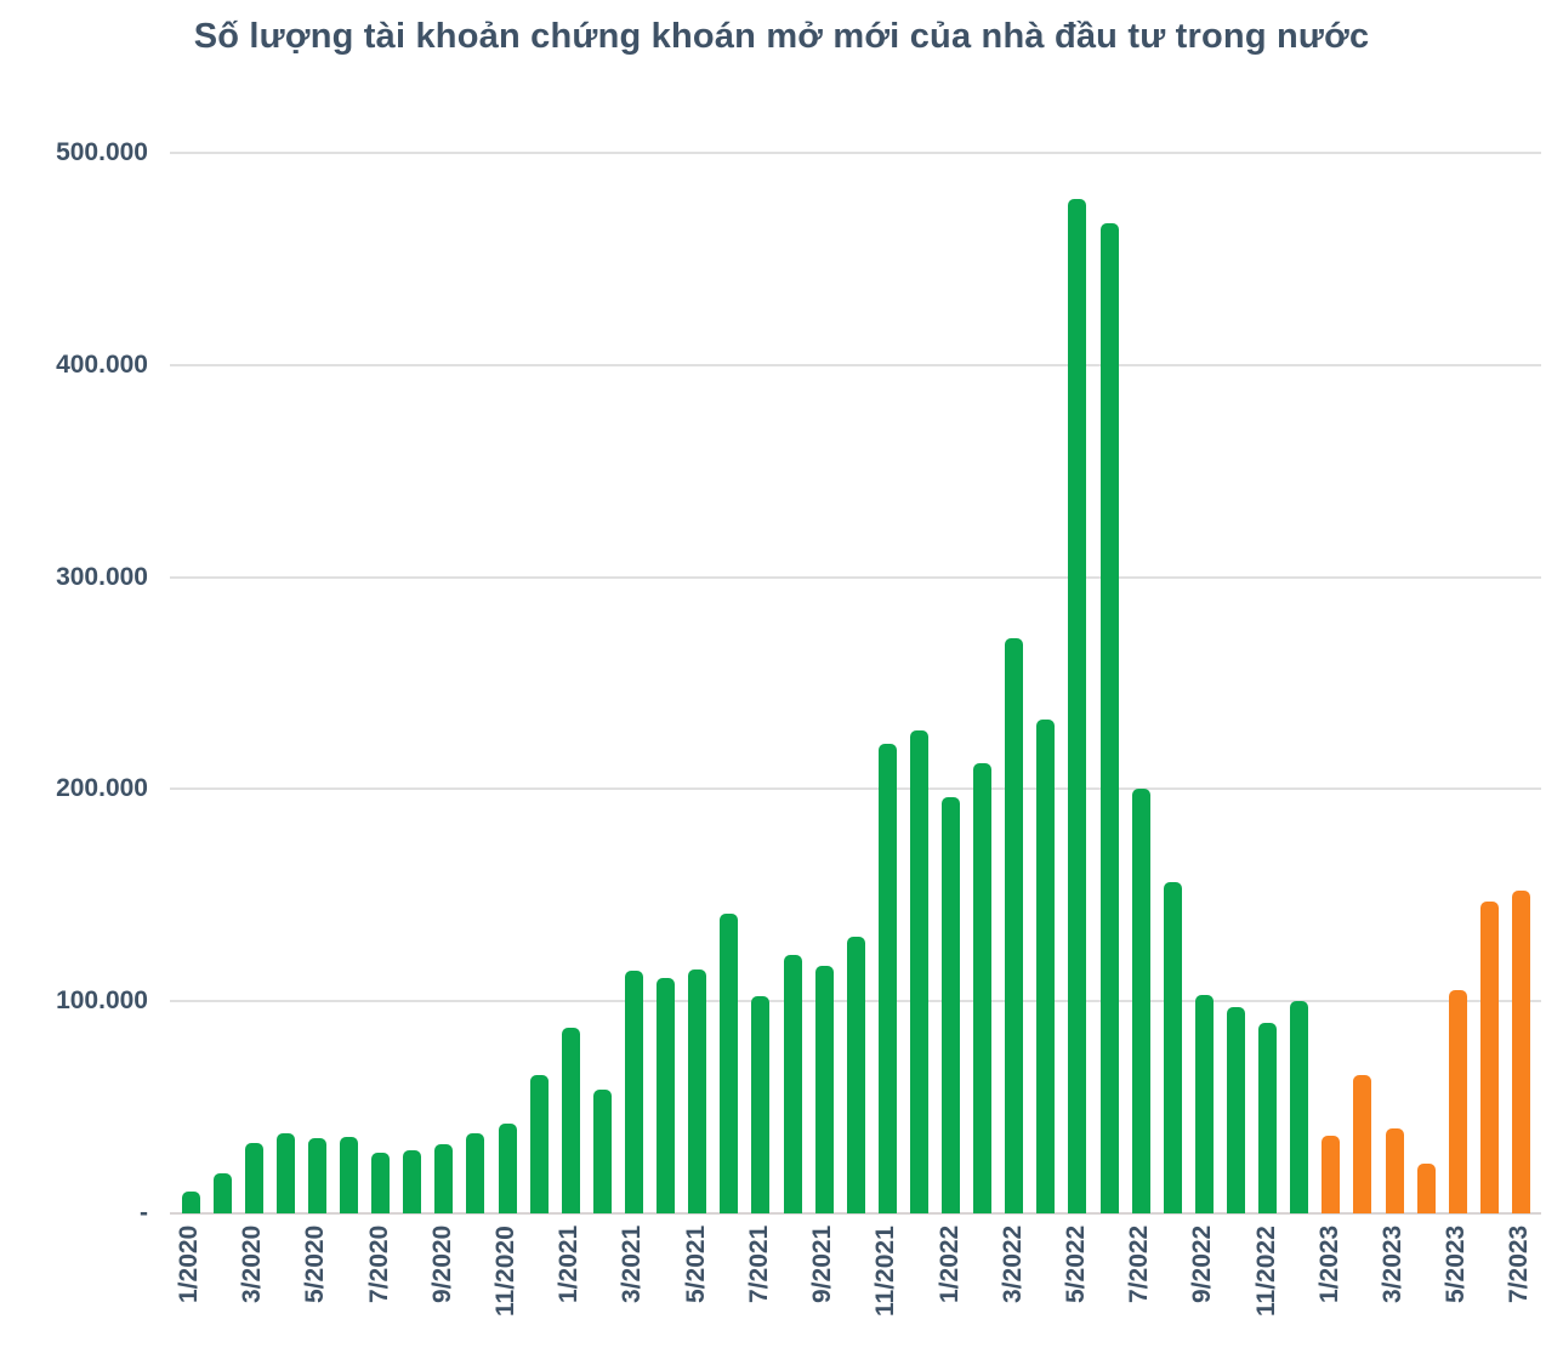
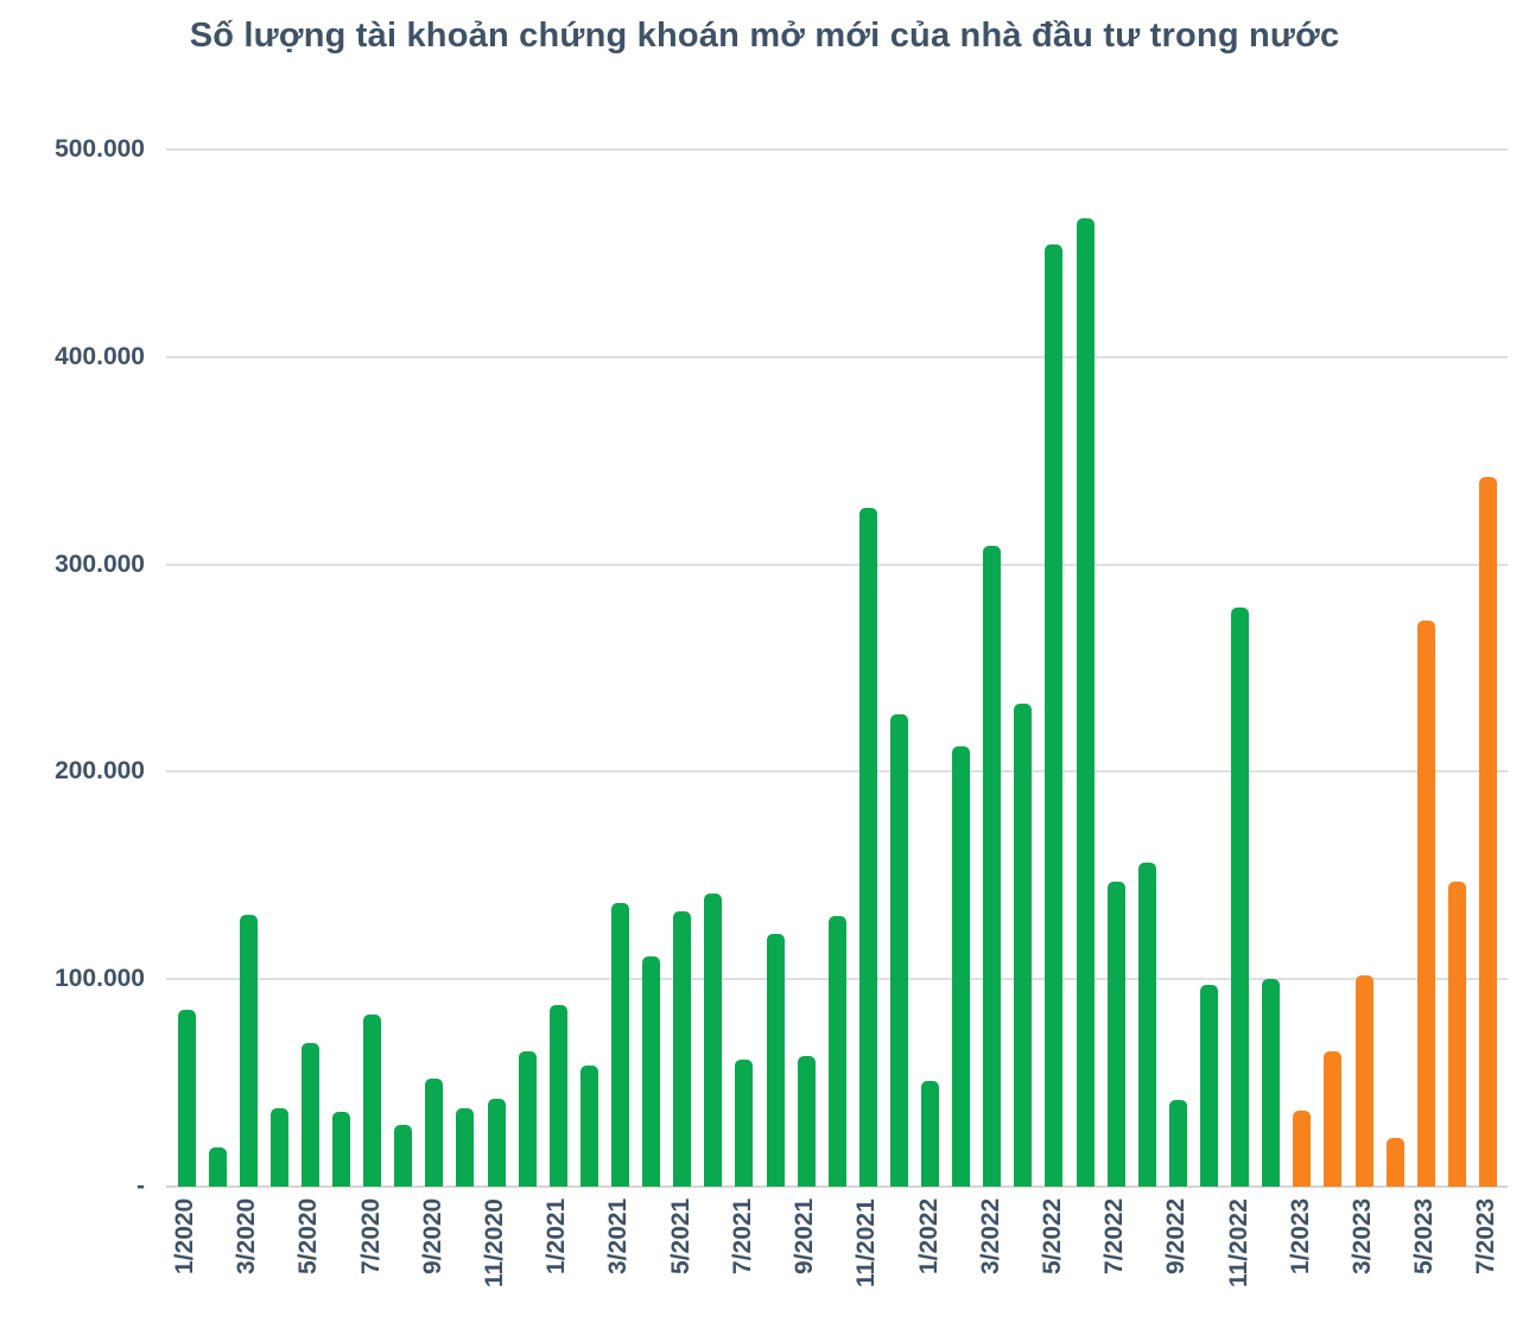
1/2020: 10000 -> 85000
3/2020: 33000 -> 131000
5/2020: 36000 -> 69000
7/2020: 28000 -> 83000
9/2020: 32000 -> 52000
3/2021: 114000 -> 137000
5/2021: 115000 -> 133000
7/2021: 102000 -> 61000
9/2021: 116000 -> 63000
11/2021: 222000 -> 327000
1/2022: 196000 -> 51000
3/2022: 271000 -> 309000
5/2022: 478000 -> 454000
7/2022: 200000 -> 147000
9/2022: 103000 -> 42000
11/2022: 90000 -> 279000
3/2023: 40000 -> 102000
5/2023: 106000 -> 273000
7/2023: 152000 -> 342000
